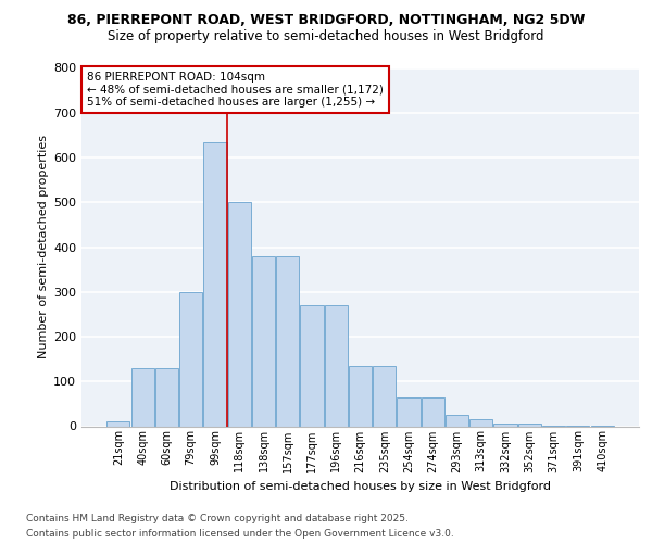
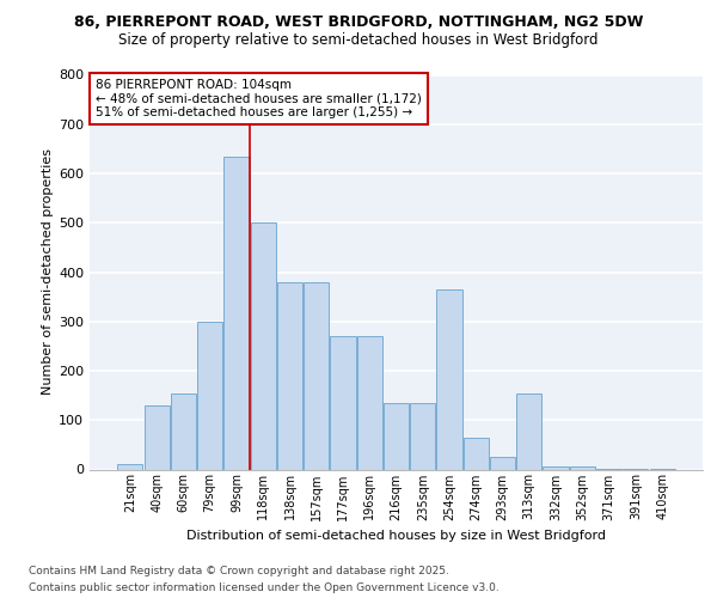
60sqm: 130 -> 155
254sqm: 65 -> 365
313sqm: 15 -> 155
